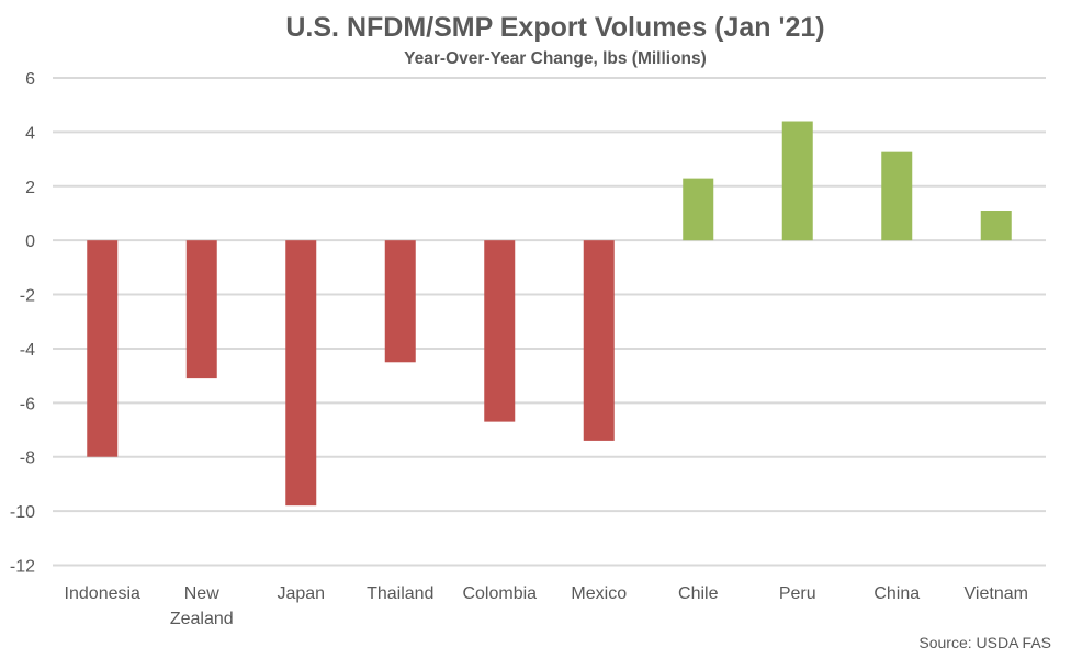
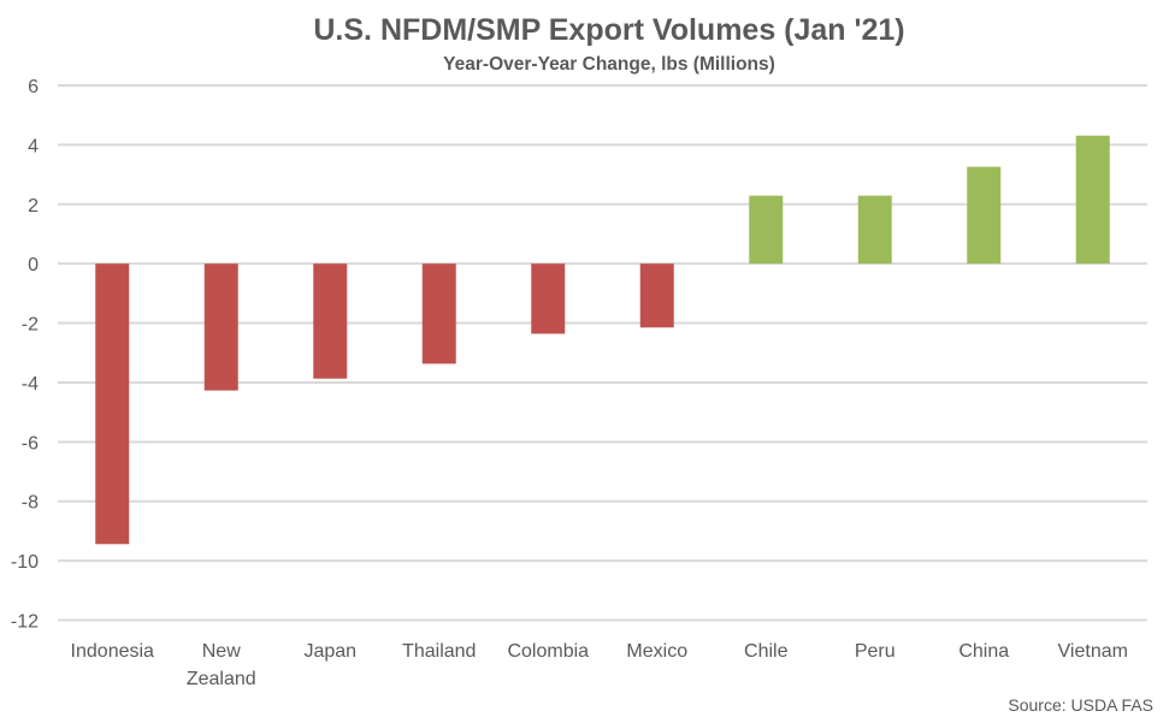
Indonesia: -8.0 -> -9.4
New Zealand: -5.1 -> -4.3
Japan: -9.8 -> -3.9
Thailand: -4.5 -> -3.4
Colombia: -6.7 -> -2.4
Mexico: -7.4 -> -2.1
Peru: 4.4 -> 2.3
Vietnam: 1.1 -> 4.3
